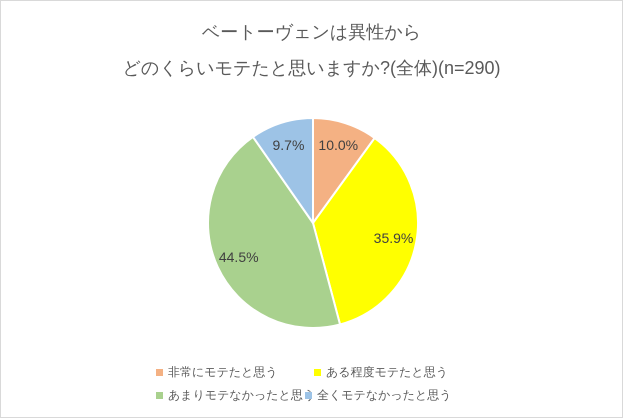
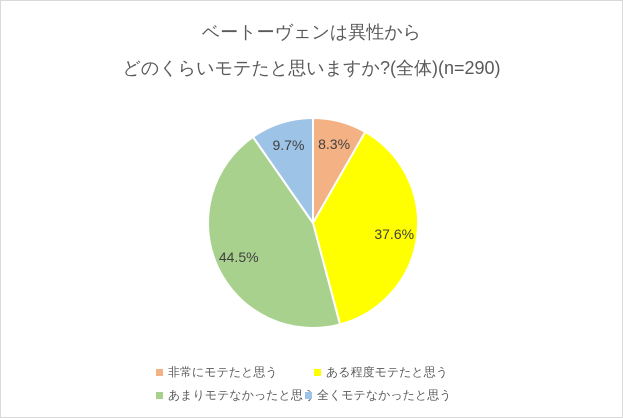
非常にモテたと思う: 10.0% -> 8.3%
ある程度モテたと思う: 35.9% -> 37.6%
